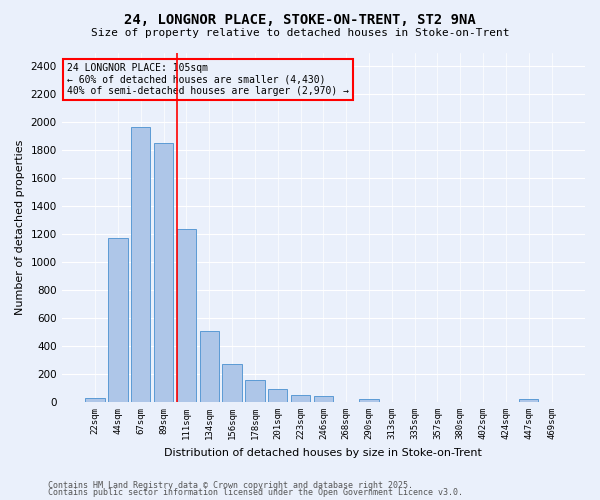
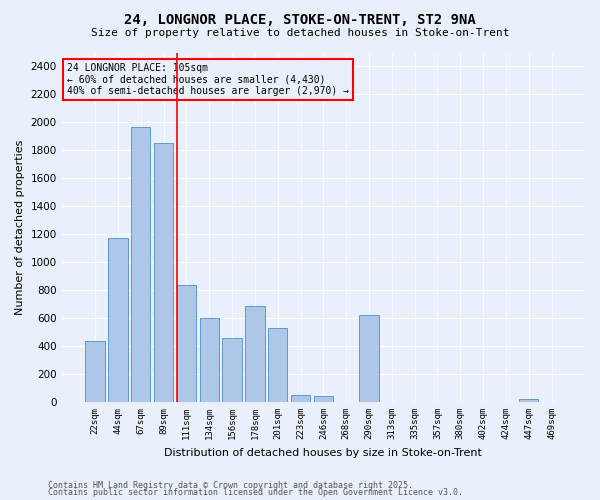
22sqm: 30 -> 440
111sqm: 1240 -> 840
134sqm: 510 -> 600
156sqm: 280 -> 460
178sqm: 160 -> 690
201sqm: 90 -> 530
290sqm: 20 -> 620
